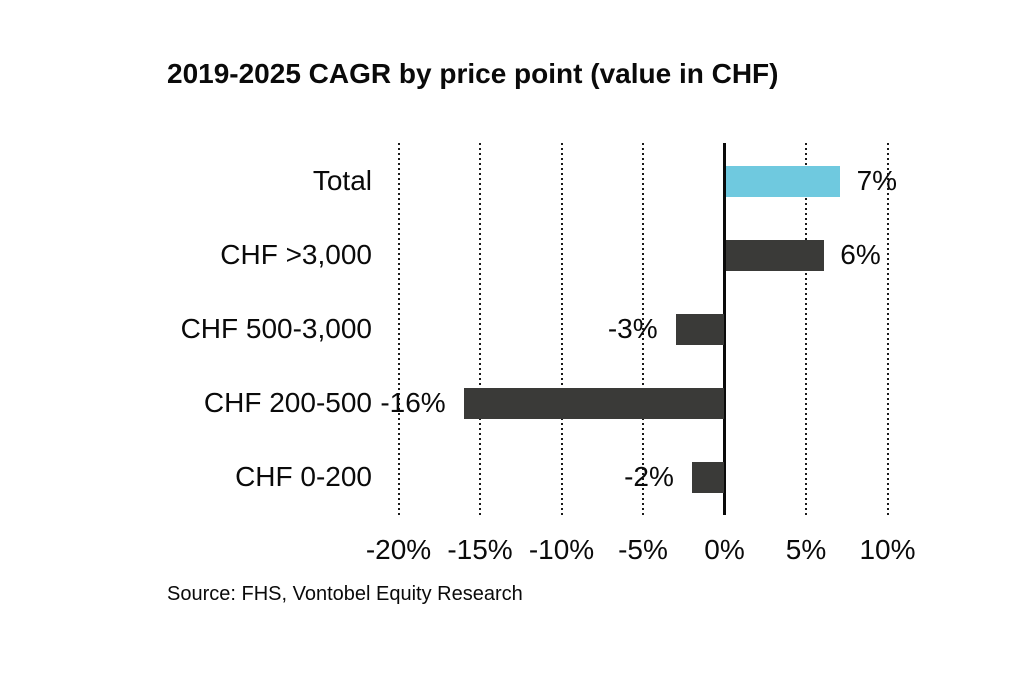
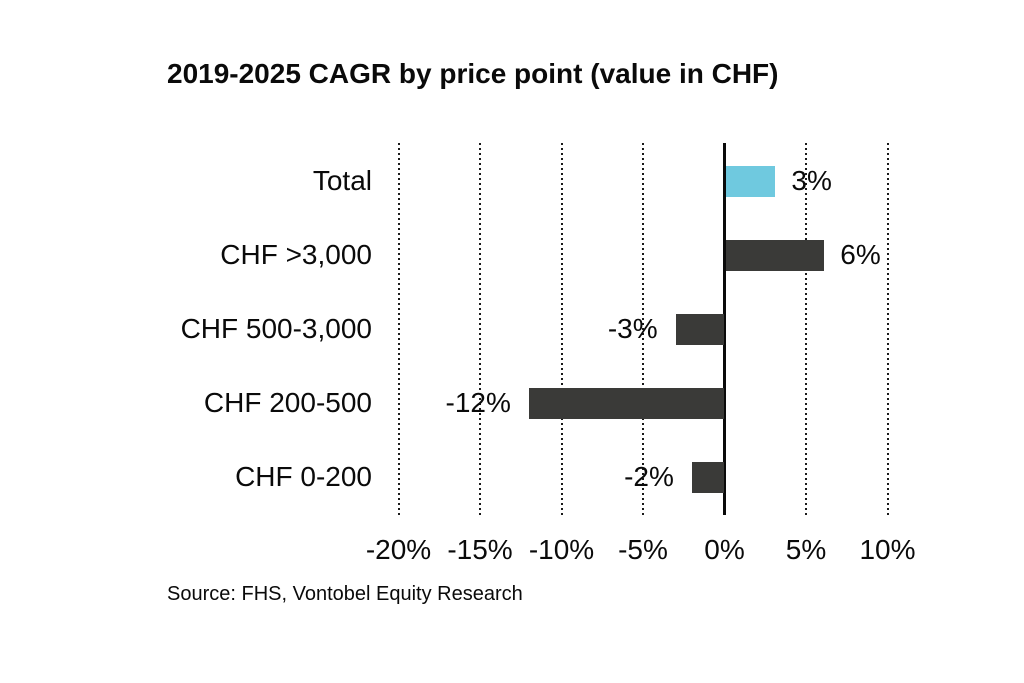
Total: 7% -> 3%
CHF 200-500: -16% -> -12%
